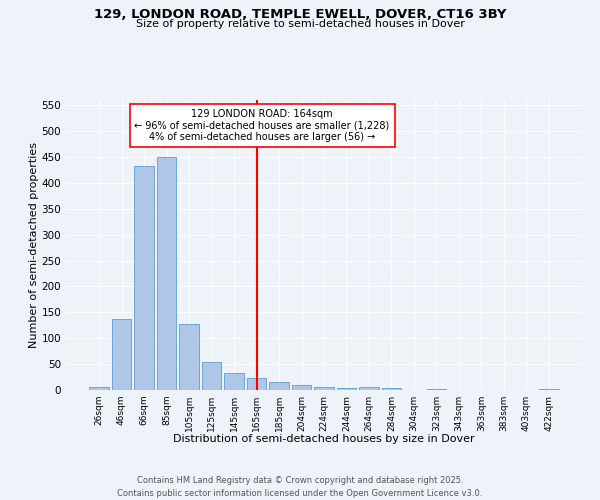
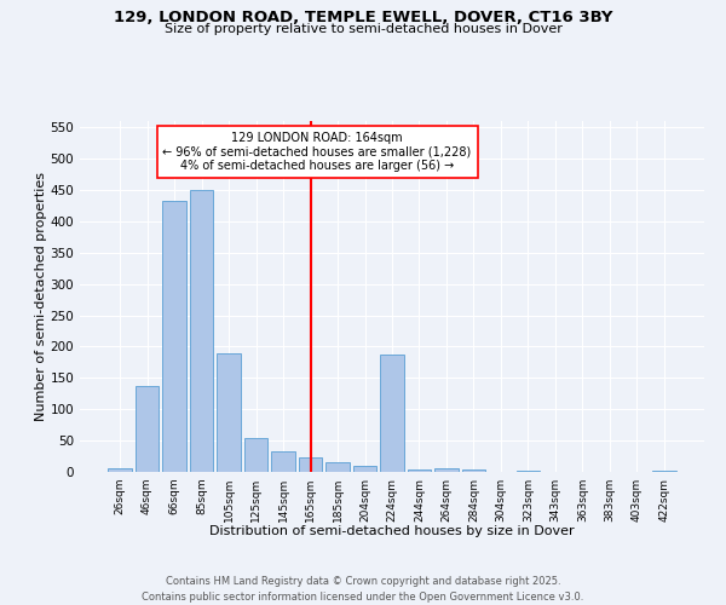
105sqm: 128 -> 190
224sqm: 6 -> 188
